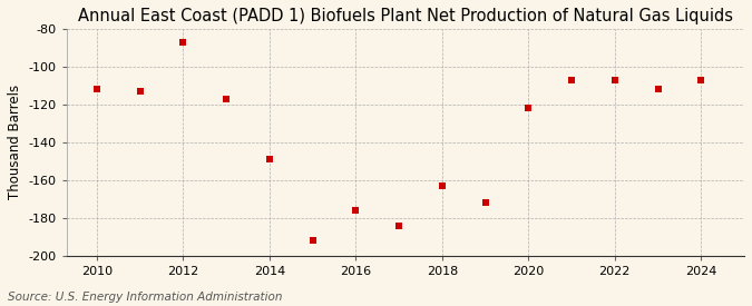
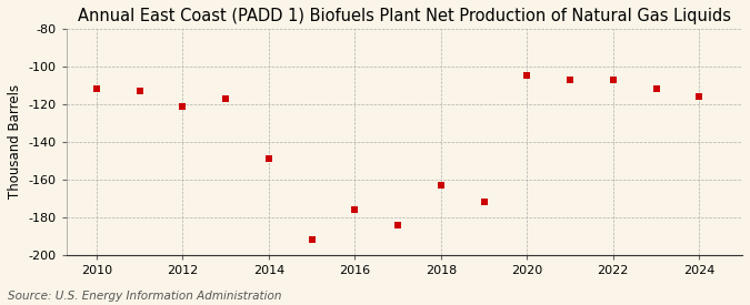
2012: -87 -> -121
2020: -122 -> -105
2024: -107 -> -116
